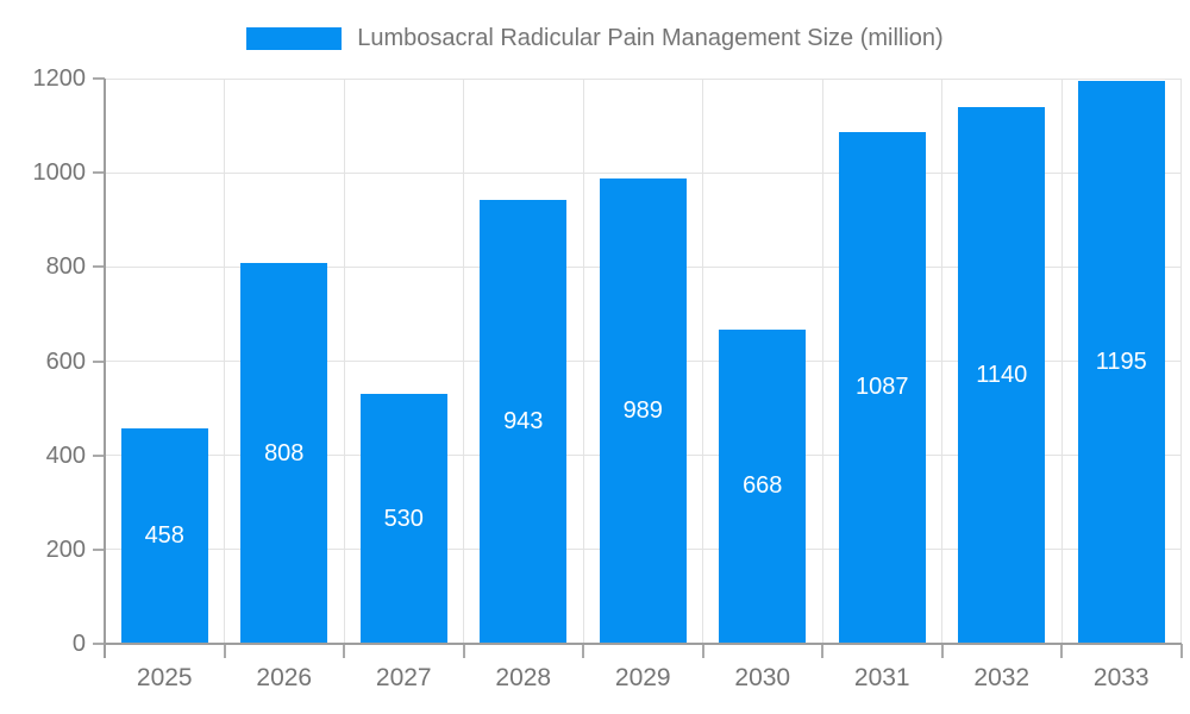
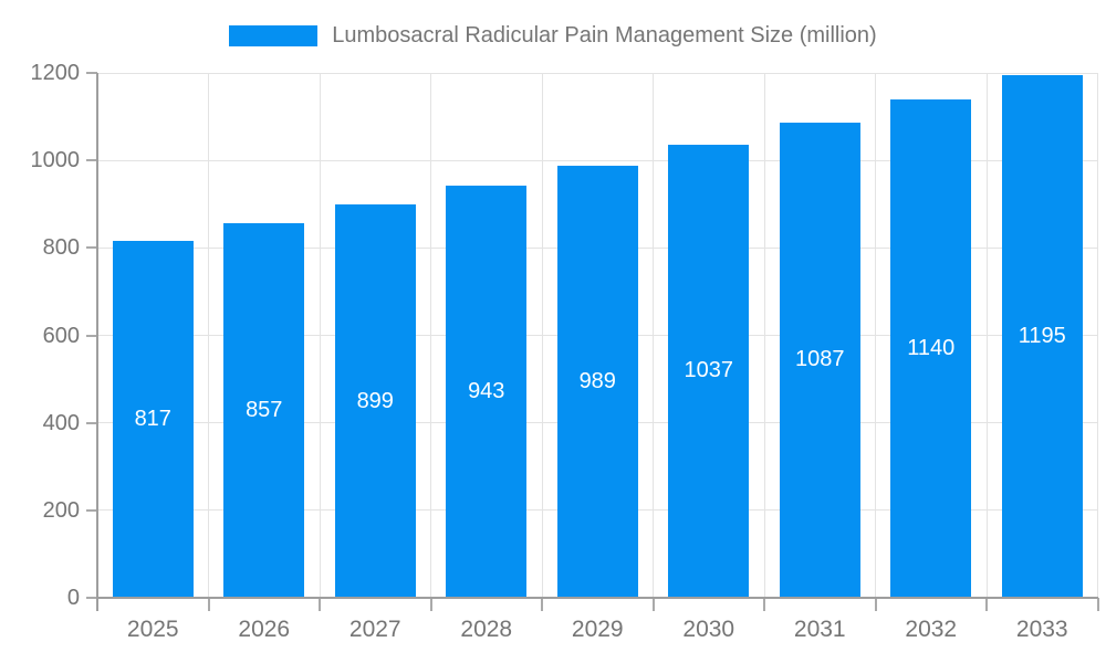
2025: 458 -> 817
2026: 808 -> 857
2027: 530 -> 899
2030: 668 -> 1037
